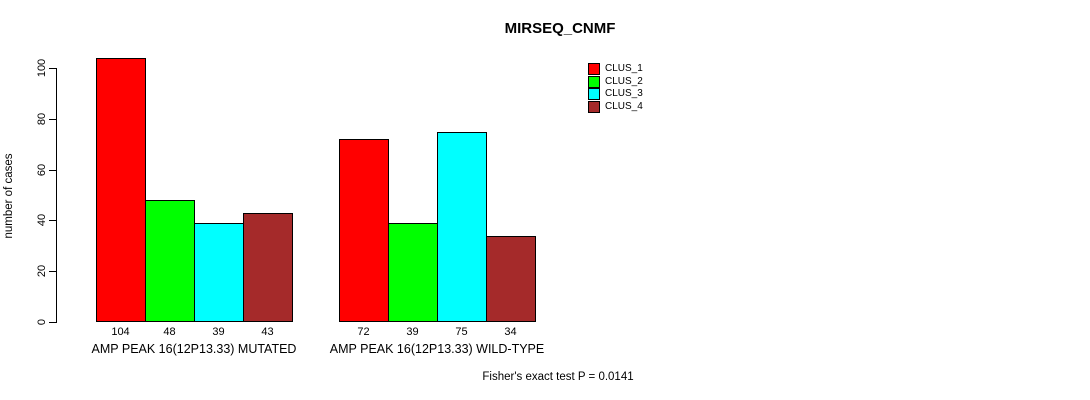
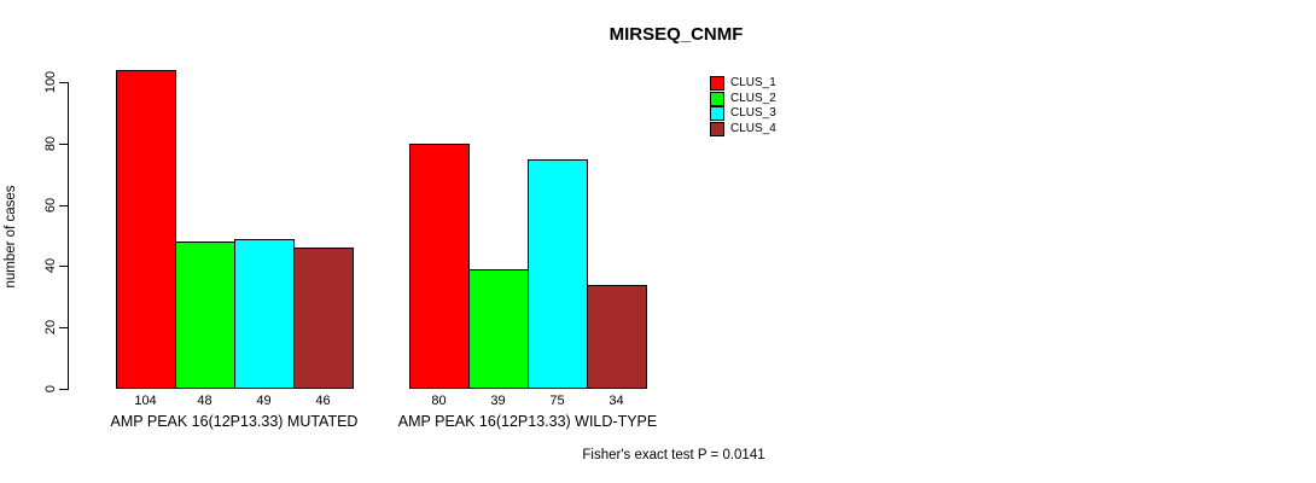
CLUS_3/AMP PEAK 16(12P13.33) MUTATED: 39 -> 49
CLUS_4/AMP PEAK 16(12P13.33) MUTATED: 43 -> 46
CLUS_1/AMP PEAK 16(12P13.33) WILD-TYPE: 72 -> 80
